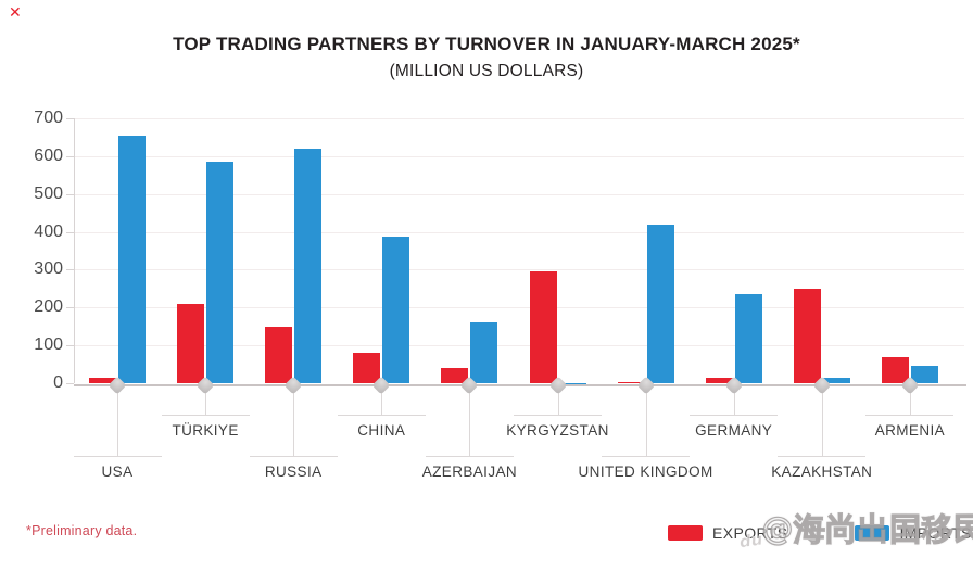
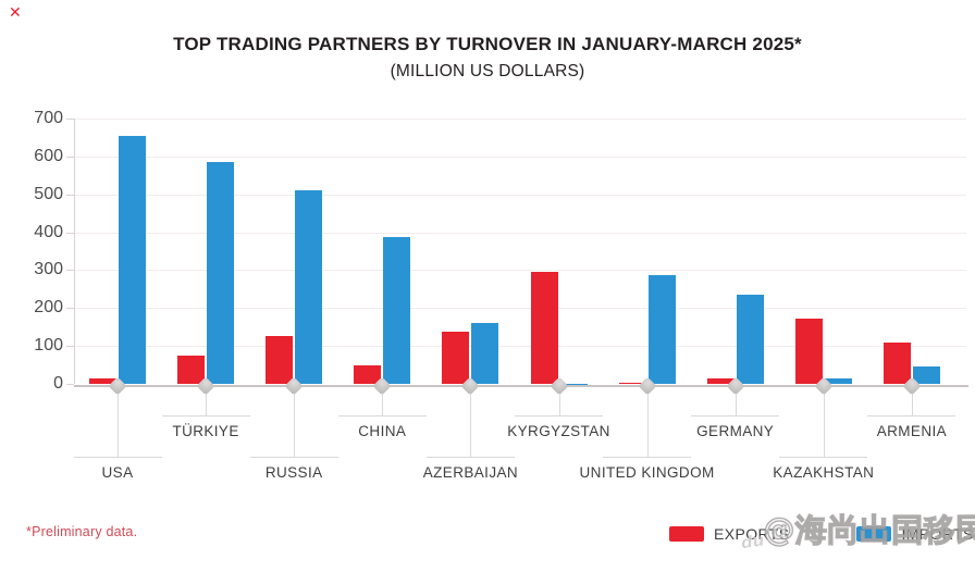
EXPORTS/TÜRKIYE: 210 -> 70
EXPORTS/RUSSIA: 150 -> 130
IMPORTS/RUSSIA: 620 -> 510
EXPORTS/CHINA: 80 -> 50
EXPORTS/AZERBAIJAN: 40 -> 140
IMPORTS/UNITED KINGDOM: 420 -> 290
EXPORTS/KAZAKHSTAN: 250 -> 170
EXPORTS/ARMENIA: 70 -> 110
